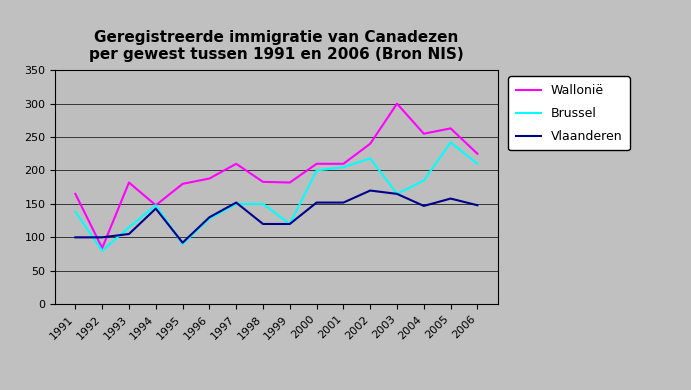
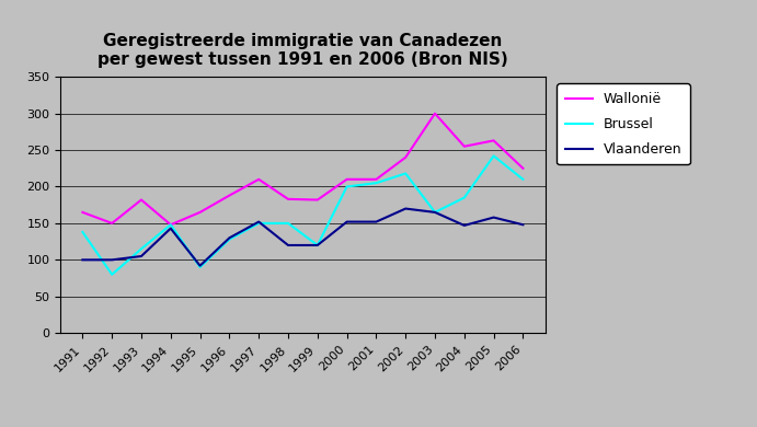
Wallonië/1992: 84 -> 150
Wallonië/1995: 180 -> 165
